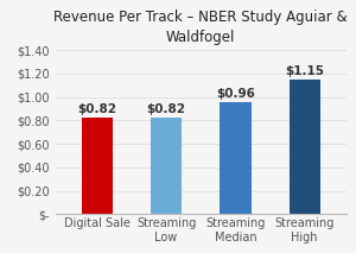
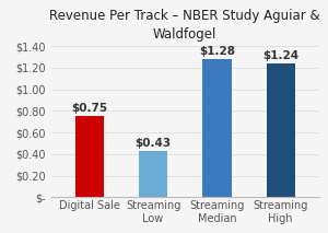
Digital Sale: $0.82 -> $0.75
Streaming Low: $0.82 -> $0.43
Streaming Median: $0.96 -> $1.28
Streaming High: $1.15 -> $1.24
